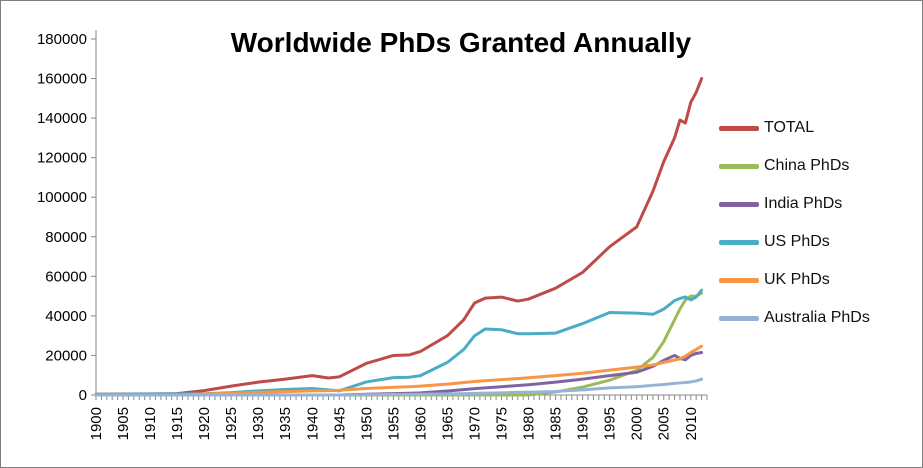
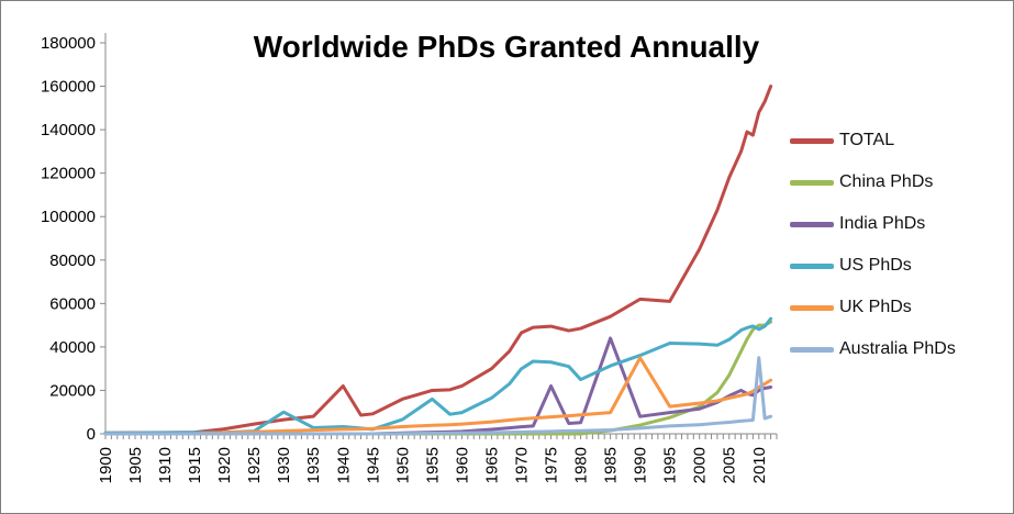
US PhDs/1930: 2000 -> 10000
TOTAL/1940: 10000 -> 22000
US PhDs/1955: 9000 -> 16000
India PhDs/1975: 4000 -> 22000
US PhDs/1980: 31000 -> 25000
India PhDs/1985: 6000 -> 44000
UK PhDs/1990: 11000 -> 35000
TOTAL/1995: 75000 -> 61000
Australia PhDs/2010: 7000 -> 35000
